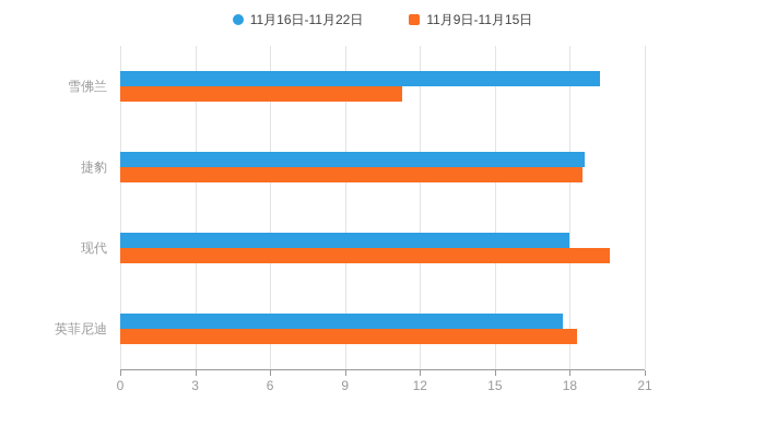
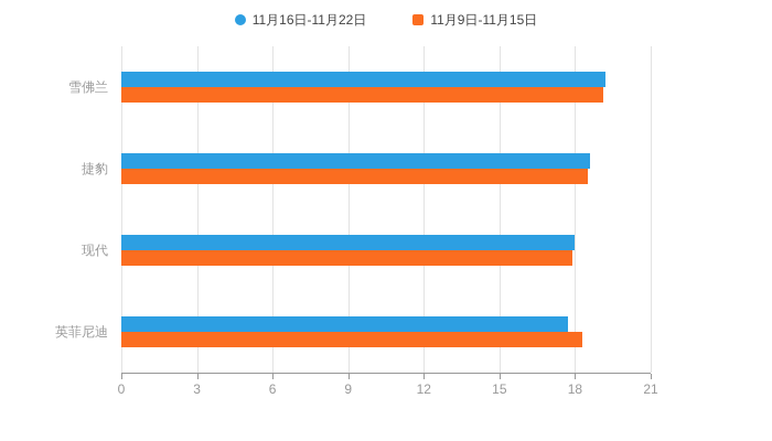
11月9日-11月15日/雪佛兰: 11.3 -> 19.1
11月9日-11月15日/现代: 19.6 -> 17.9
